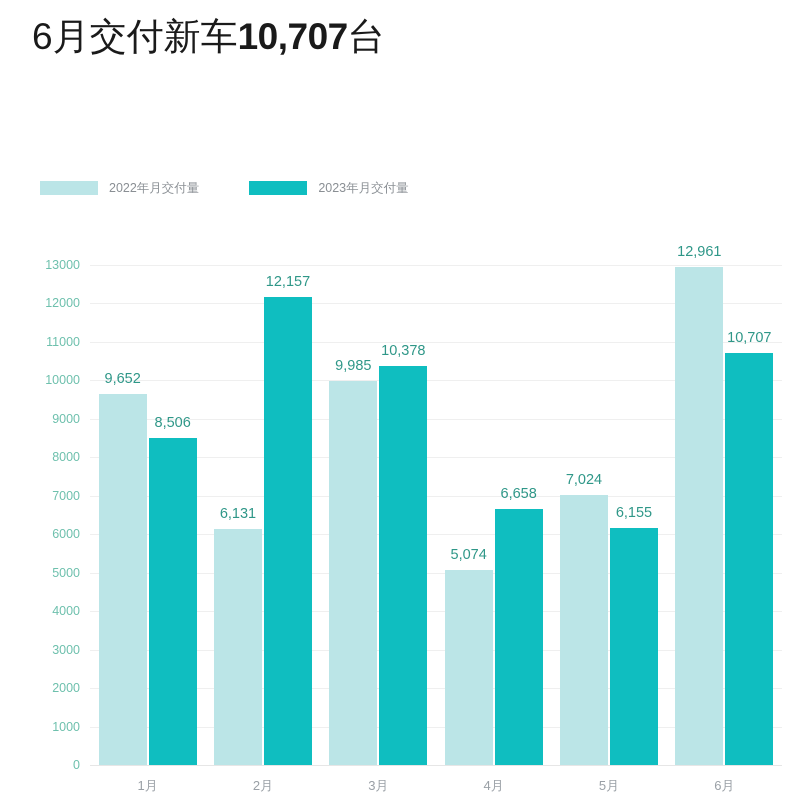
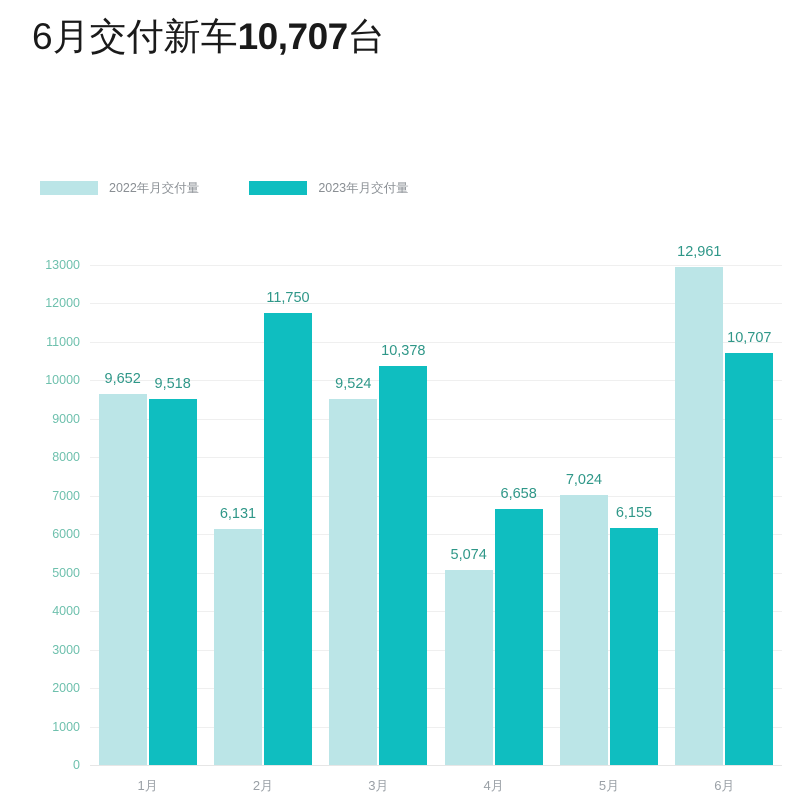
2023年月交付量/1月: 8,506 -> 9,518
2023年月交付量/2月: 12,157 -> 11,750
2022年月交付量/3月: 9,985 -> 9,524
